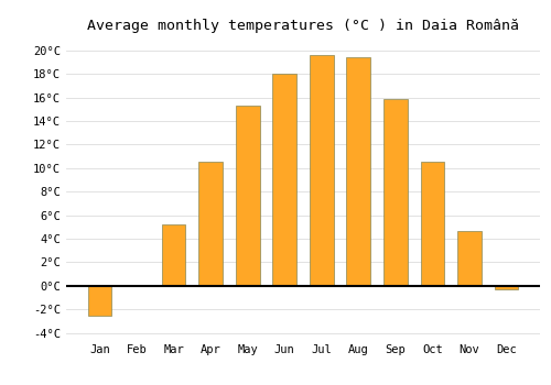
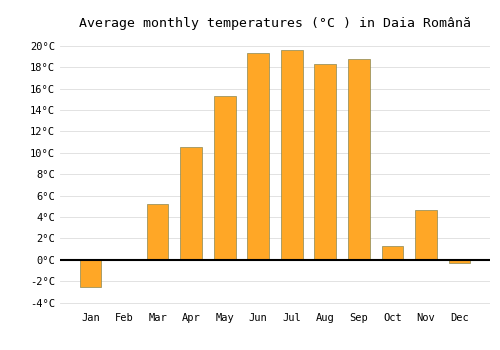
Jun: 18.0°C -> 19.3°C
Aug: 19.4°C -> 18.3°C
Sep: 15.9°C -> 18.8°C
Oct: 10.5°C -> 1.3°C
